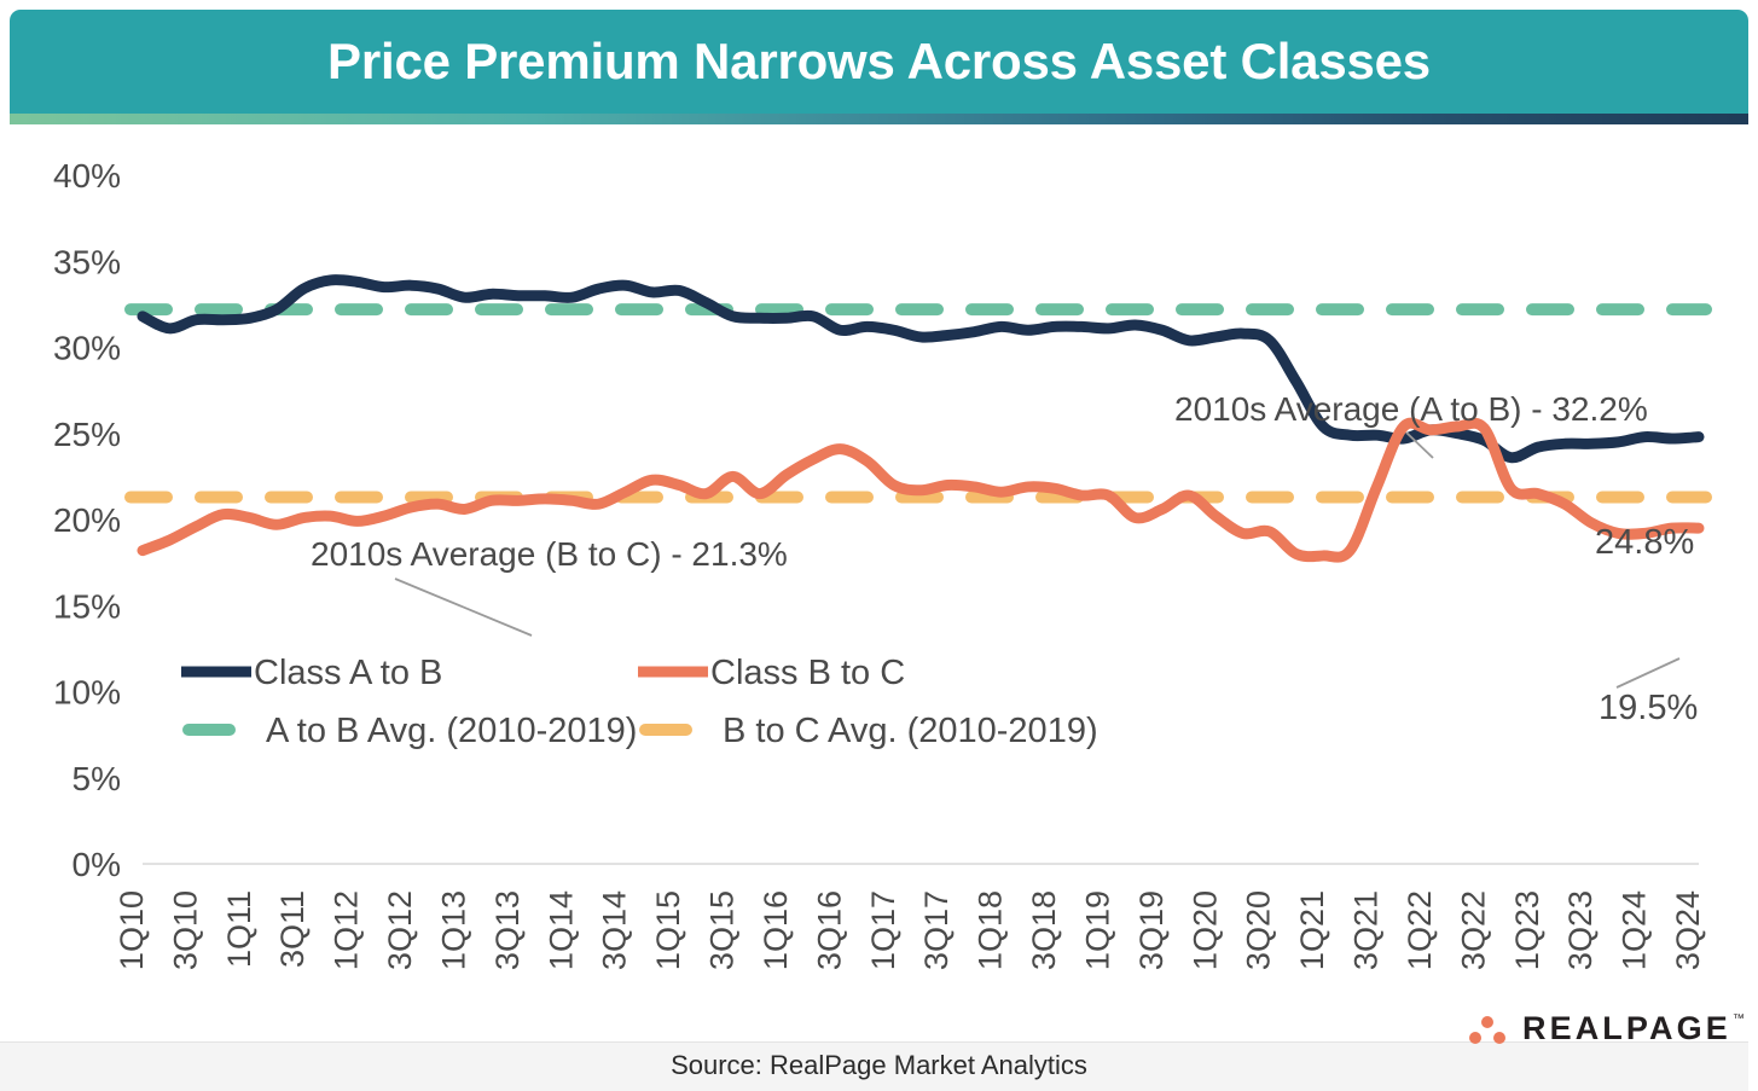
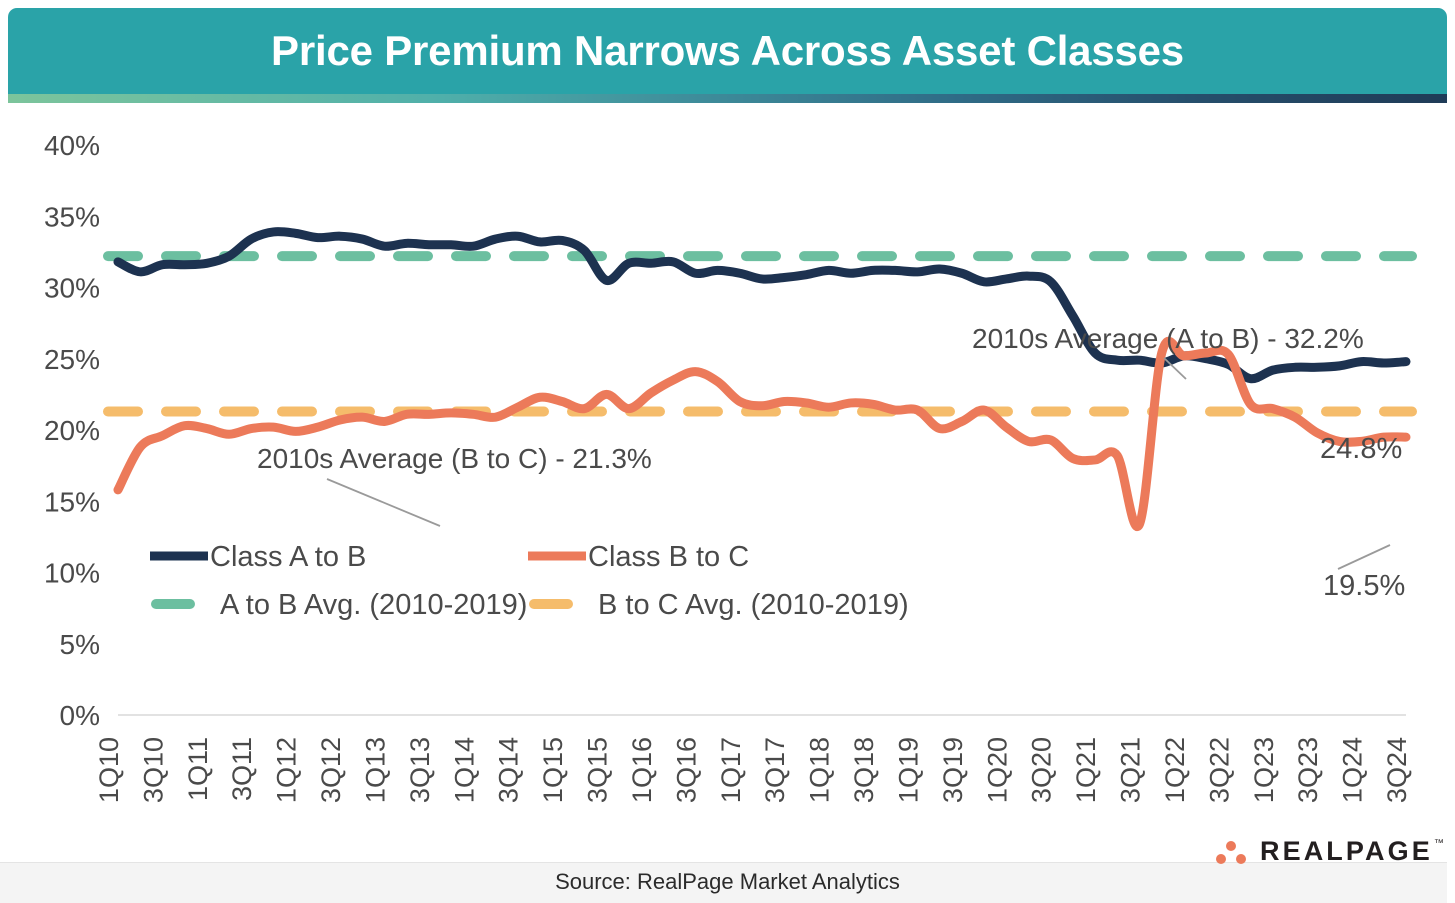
Class B to C/1Q10: 18.2% -> 15.8%
Class A to B/3Q15: 31.8% -> 30.5%
Class B to C/3Q21: 21.9% -> 13.4%
